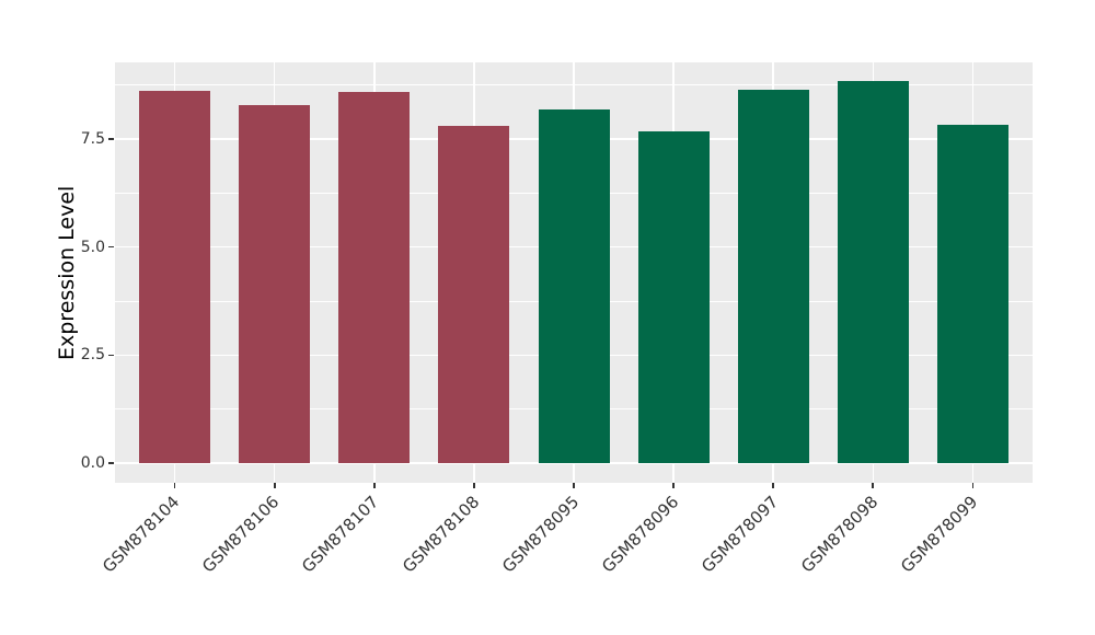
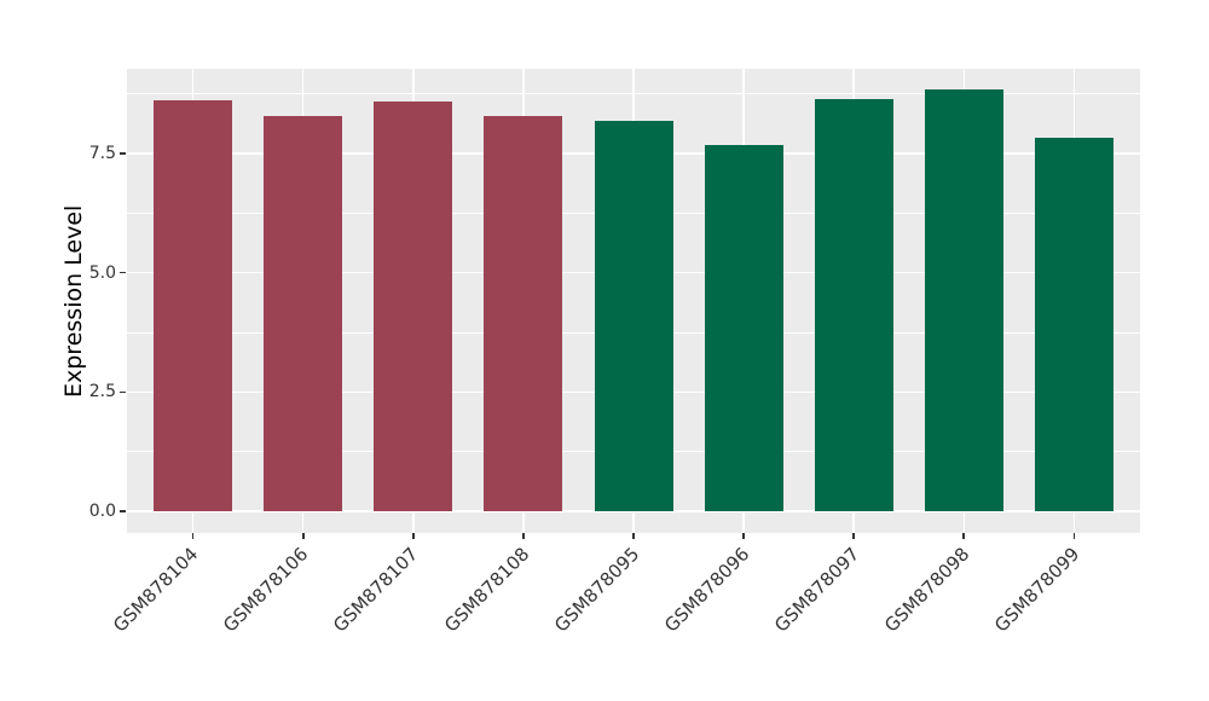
GSM878108: 7.8 -> 8.3
